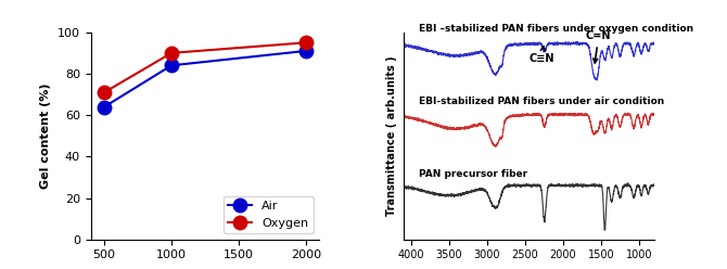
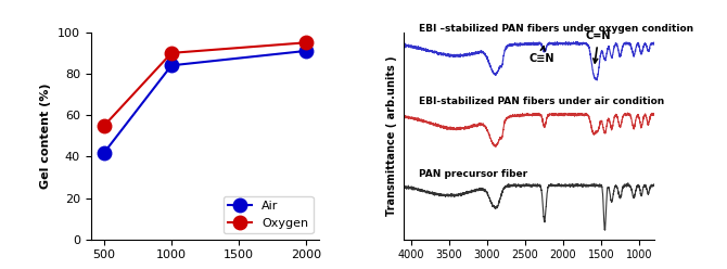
Air/500: 64 -> 42
Oxygen/500: 71 -> 55
